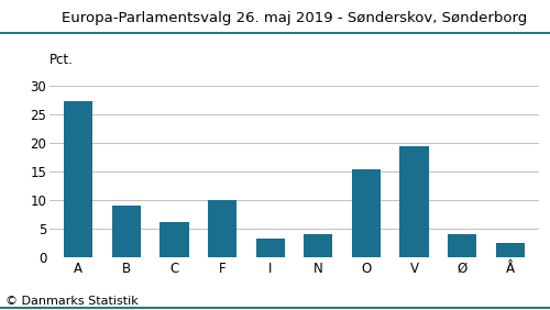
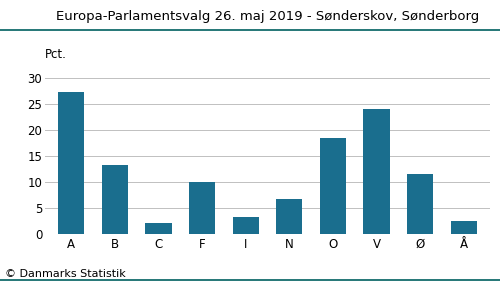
B: 9.0 -> 13.2
C: 6.1 -> 2.2
N: 4.1 -> 6.8
O: 15.4 -> 18.4
V: 19.4 -> 24.0
Ø: 4.0 -> 11.6
